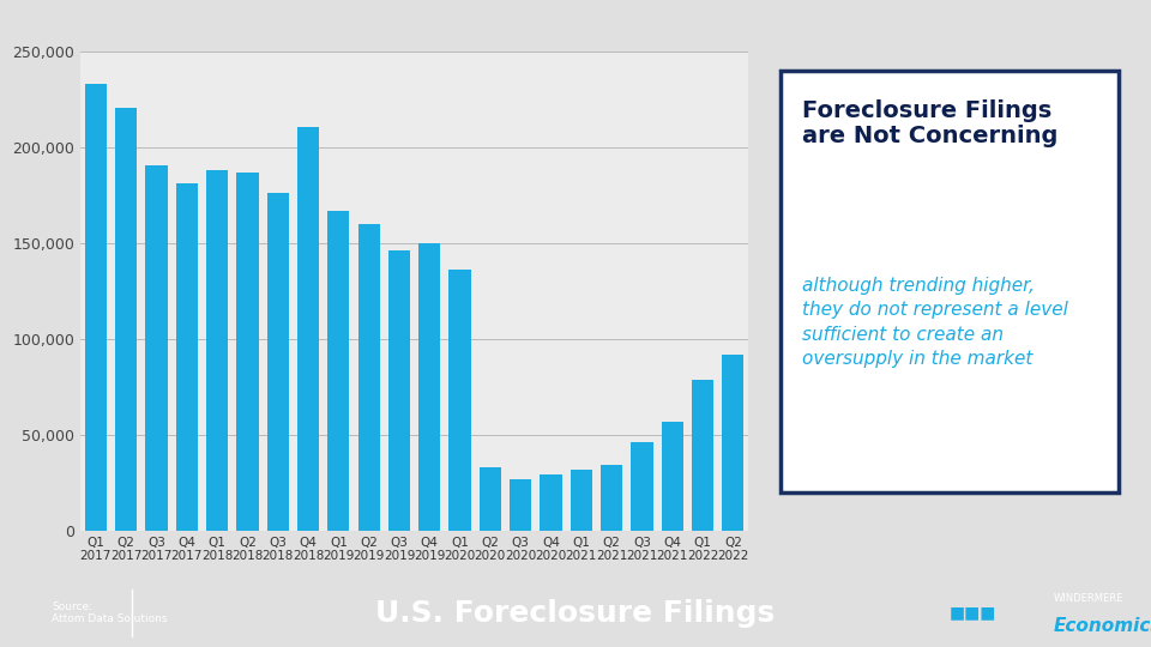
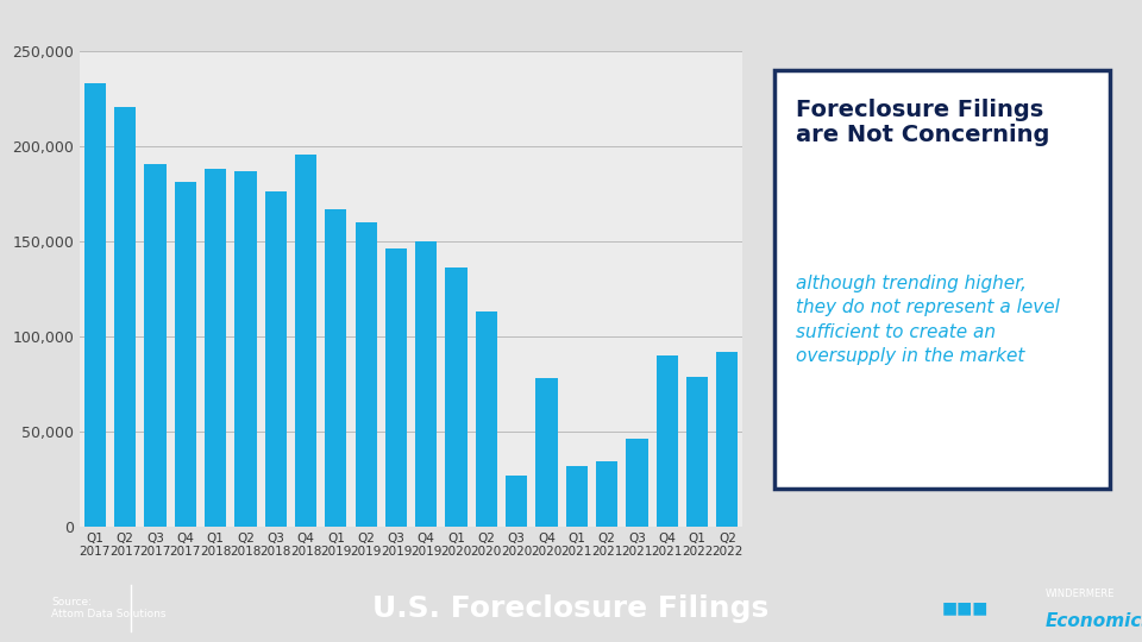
Q4 2018: 211,000 -> 196,000
Q2 2020: 33,000 -> 113,000
Q4 2020: 29,000 -> 78,000
Q4 2021: 57,000 -> 90,000
